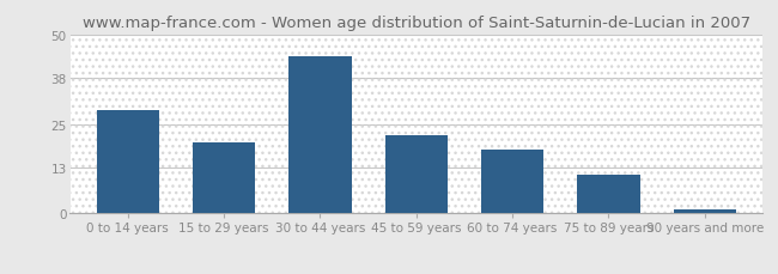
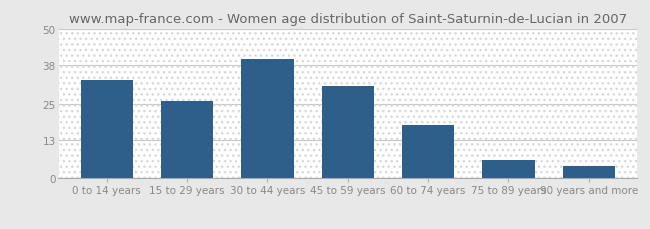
0 to 14 years: 29 -> 33
15 to 29 years: 20 -> 26
30 to 44 years: 44 -> 40
45 to 59 years: 22 -> 31
75 to 89 years: 11 -> 6
90 years and more: 1 -> 4
